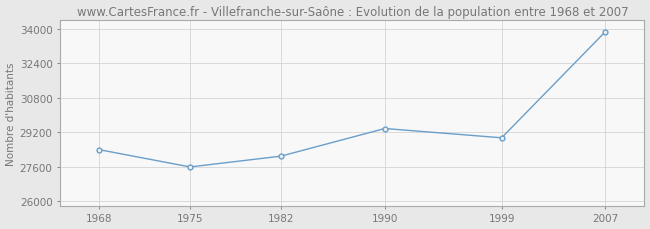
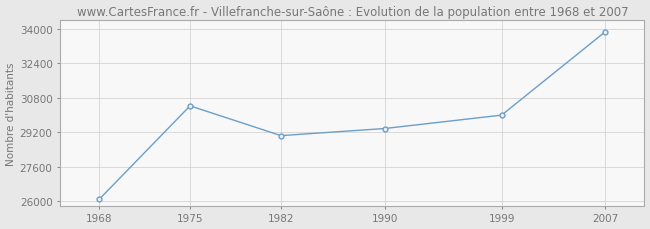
1968: 28400 -> 26100
1975: 27600 -> 30430
1982: 28100 -> 29050
1999: 28950 -> 30000
